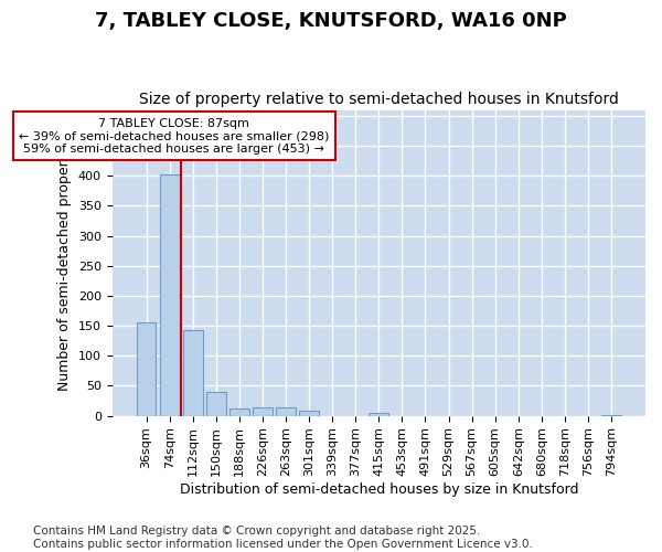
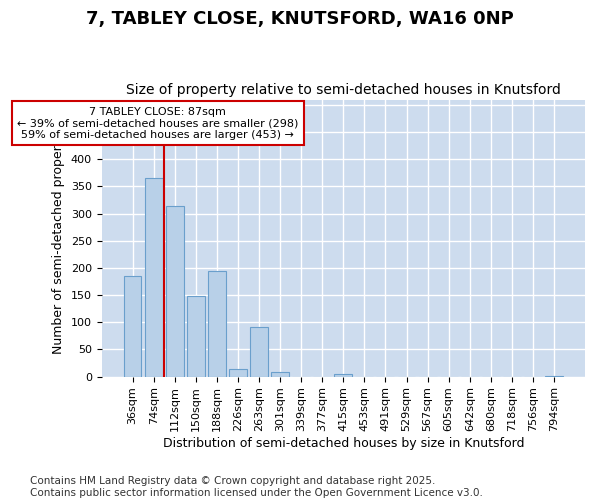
36sqm: 155 -> 186
74sqm: 403 -> 366
112sqm: 143 -> 314
150sqm: 40 -> 148
188sqm: 13 -> 194
263sqm: 14 -> 92
